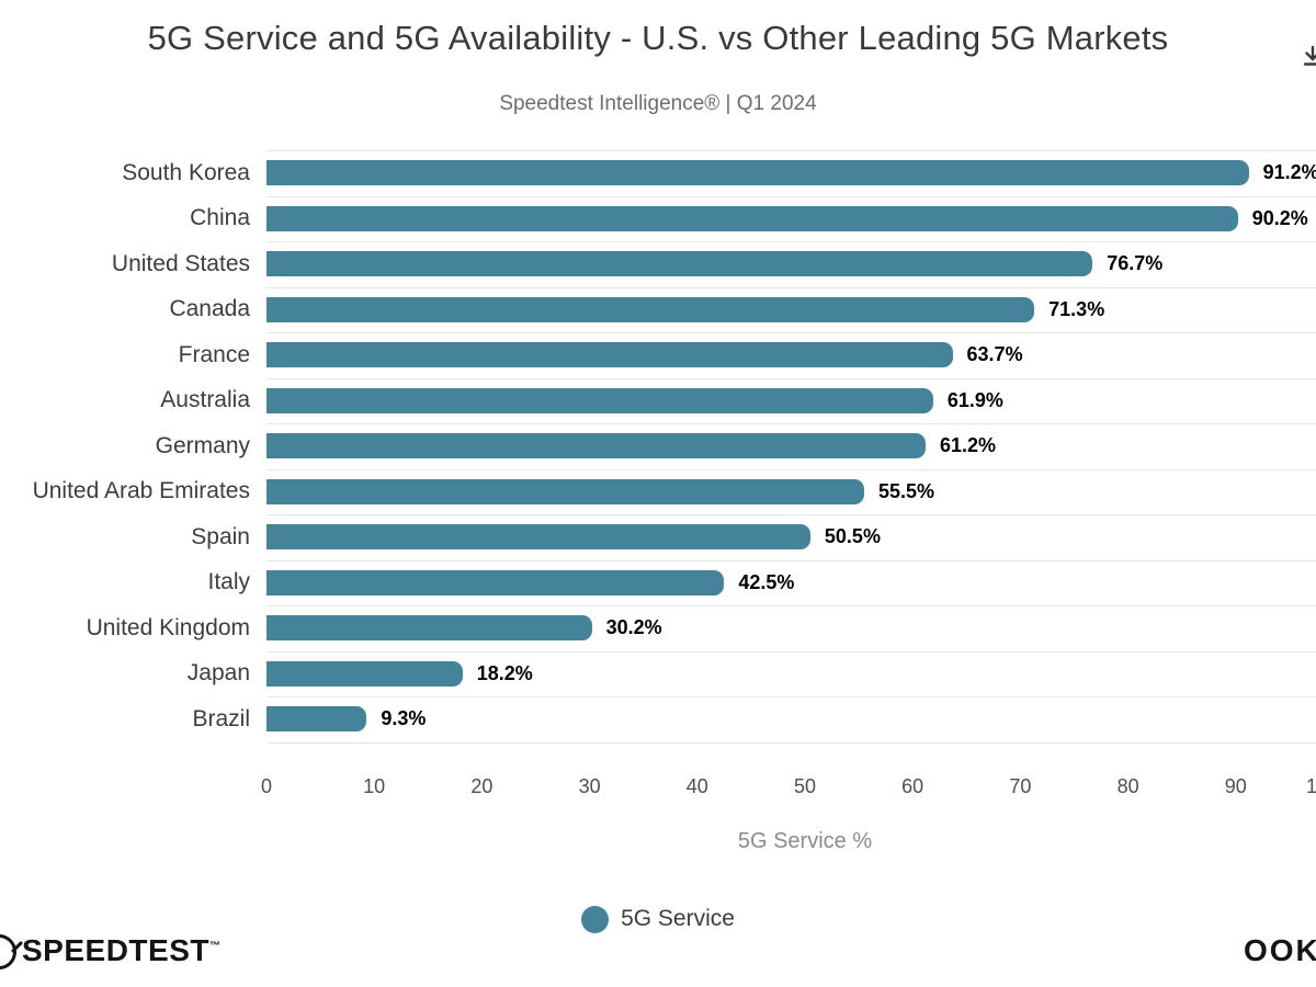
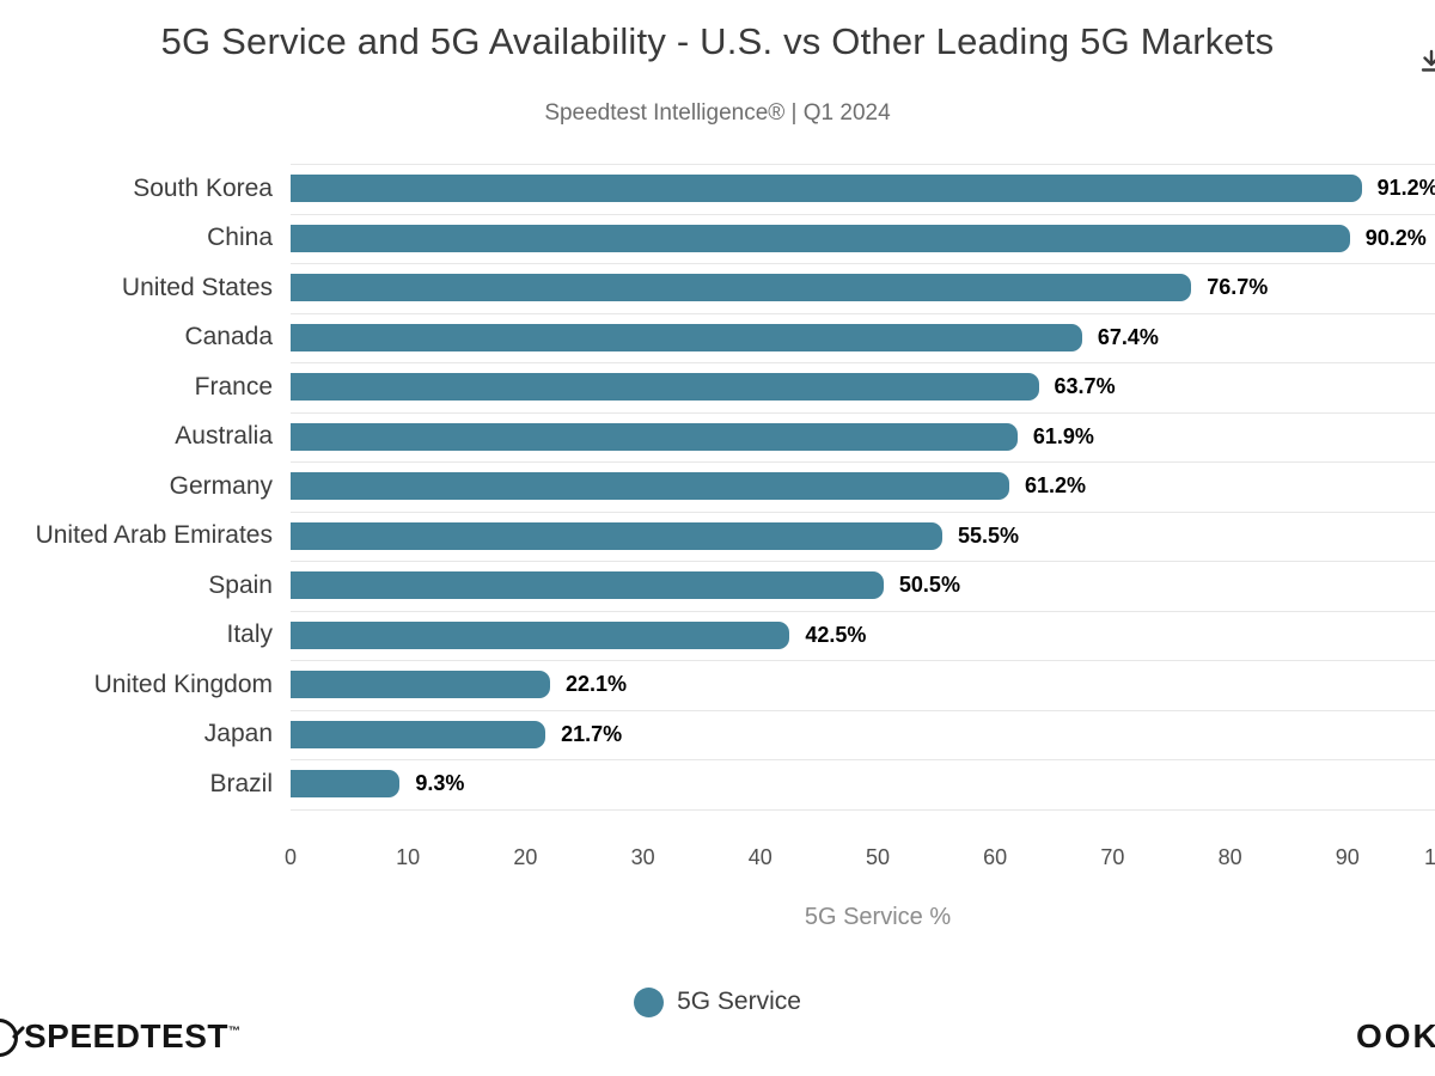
Canada: 71.3% -> 67.4%
United Kingdom: 30.2% -> 22.1%
Japan: 18.2% -> 21.7%
